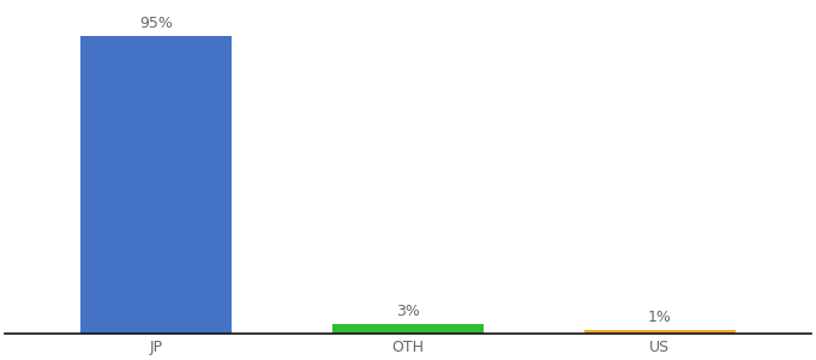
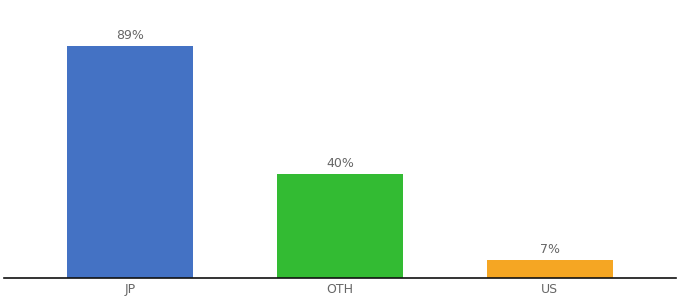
JP: 95% -> 89%
OTH: 3% -> 40%
US: 1% -> 7%
